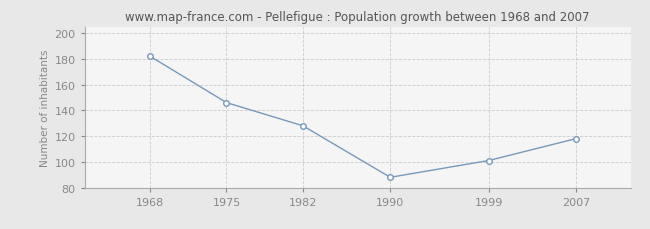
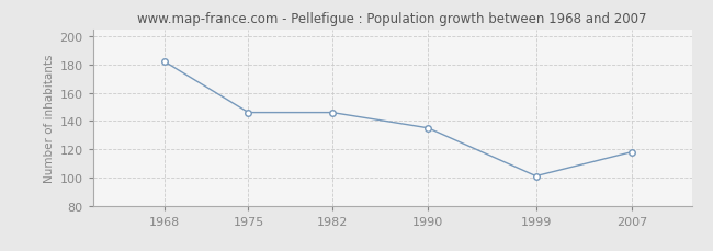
1982: 128 -> 146
1990: 88 -> 135
